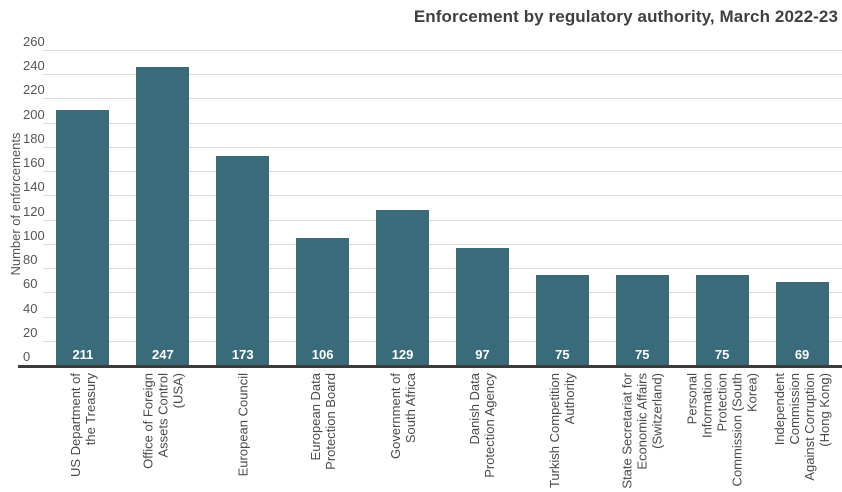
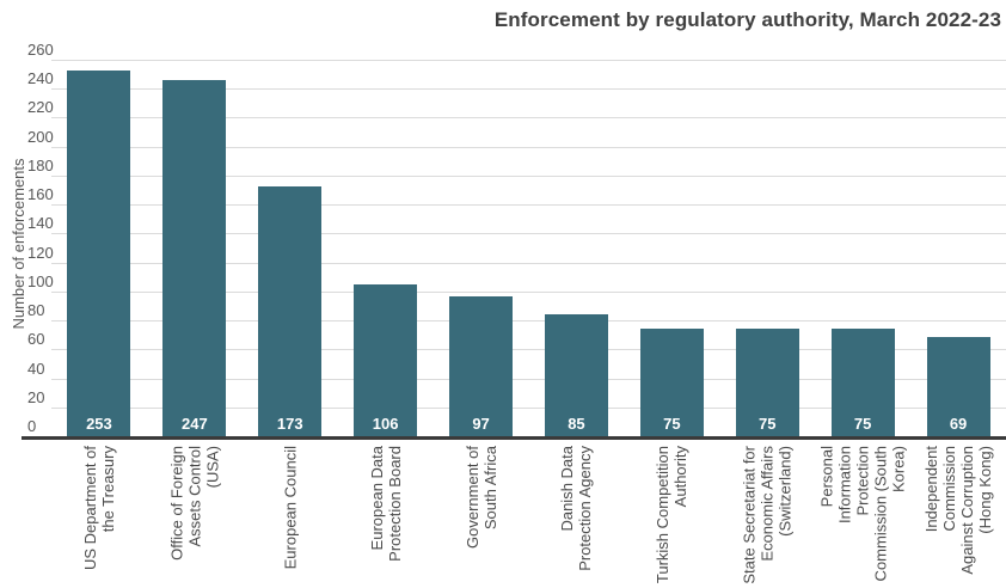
US Department of the Treasury: 211 -> 253
Government of South Africa: 129 -> 97
Danish Data Protection Agency: 97 -> 85
